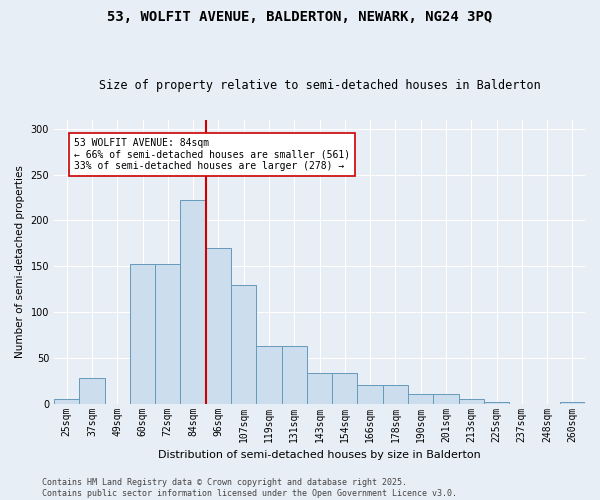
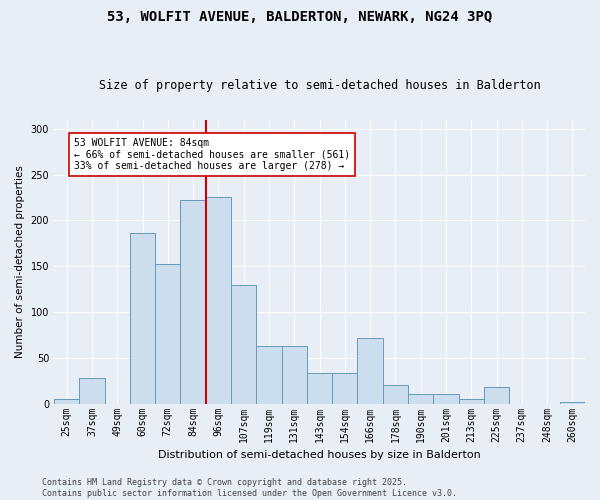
60sqm: 152 -> 186
96sqm: 170 -> 226
166sqm: 20 -> 72
225sqm: 2 -> 18
